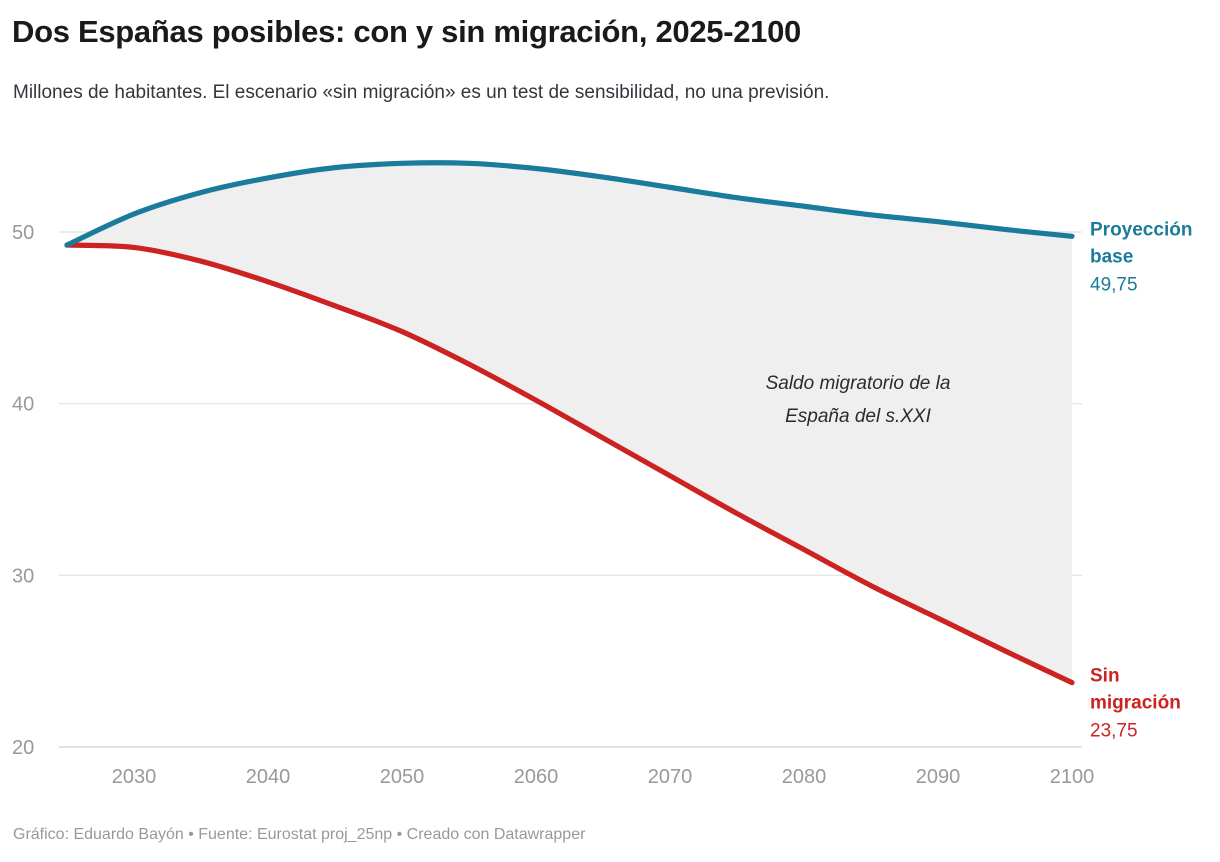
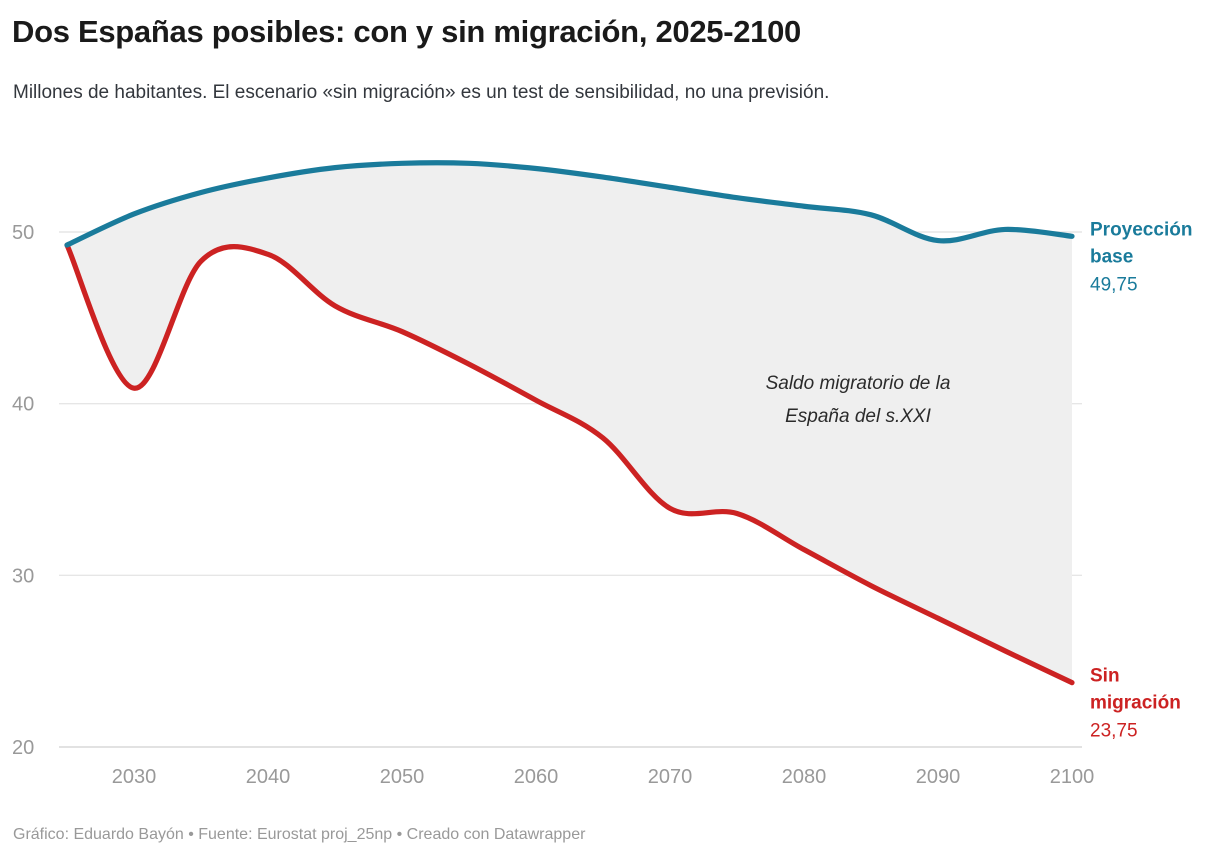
Sin migración/2030: 49.1 -> 40.9
Sin migración/2040: 47.1 -> 48.7
Sin migración/2070: 35.8 -> 33.9
Proyección base/2090: 50.6 -> 49.5
